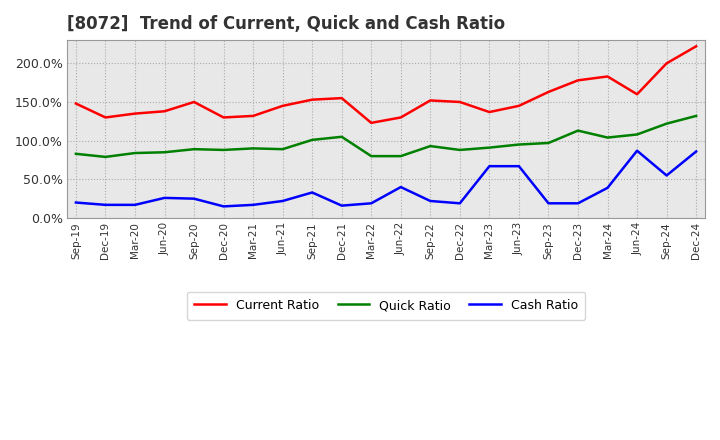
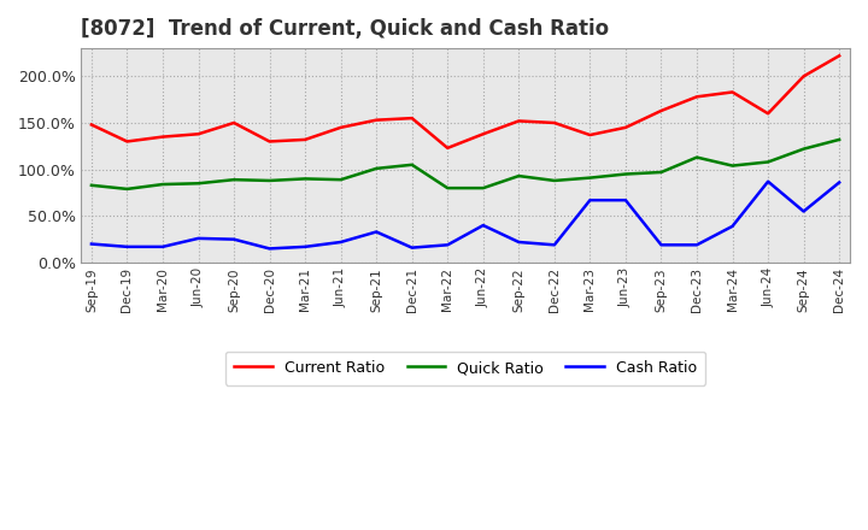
Current Ratio/Jun-22: 130% -> 138%
